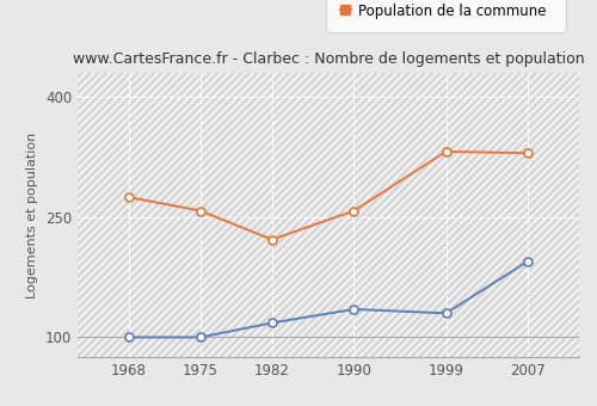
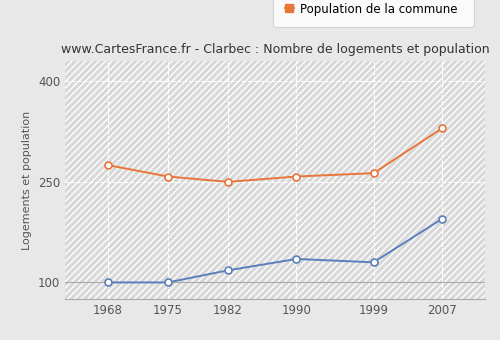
Population de la commune/1982: 222 -> 250
Population de la commune/1999: 332 -> 263
